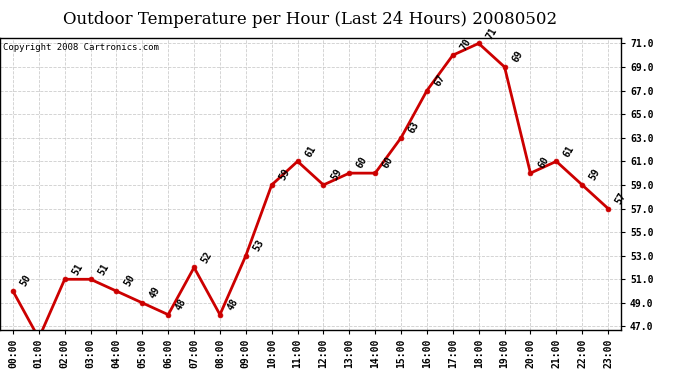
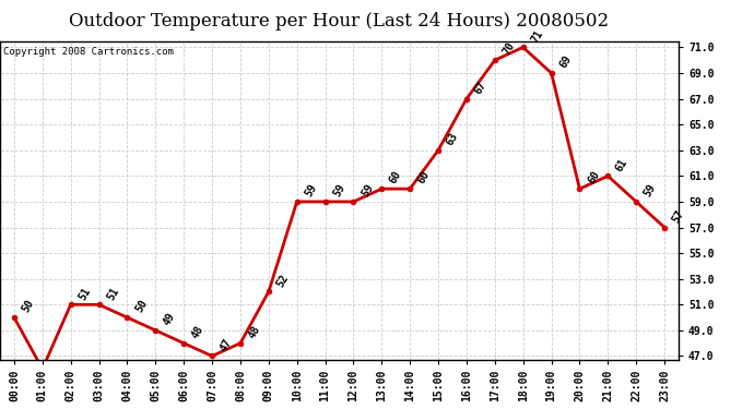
07:00: 52 -> 47
09:00: 53 -> 52
11:00: 61 -> 59
